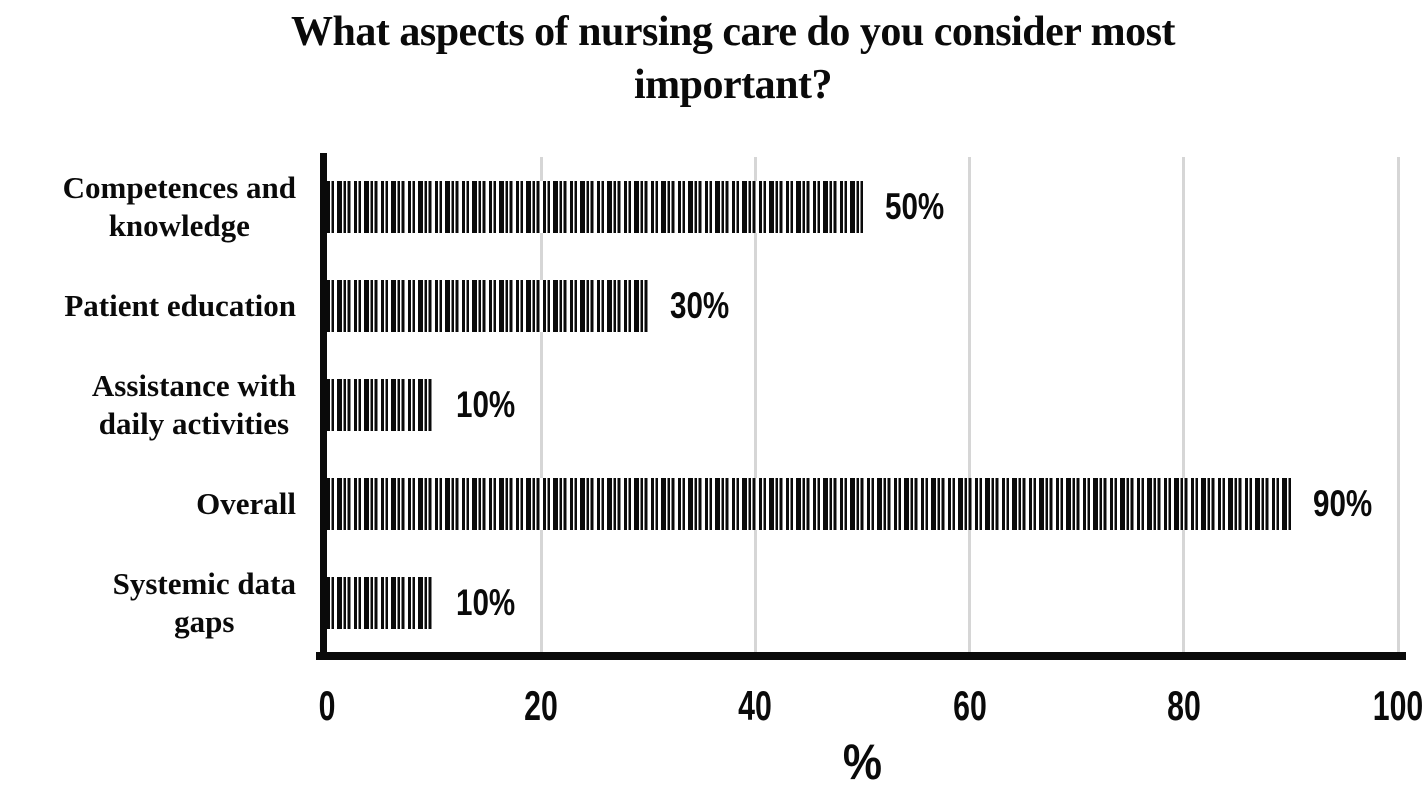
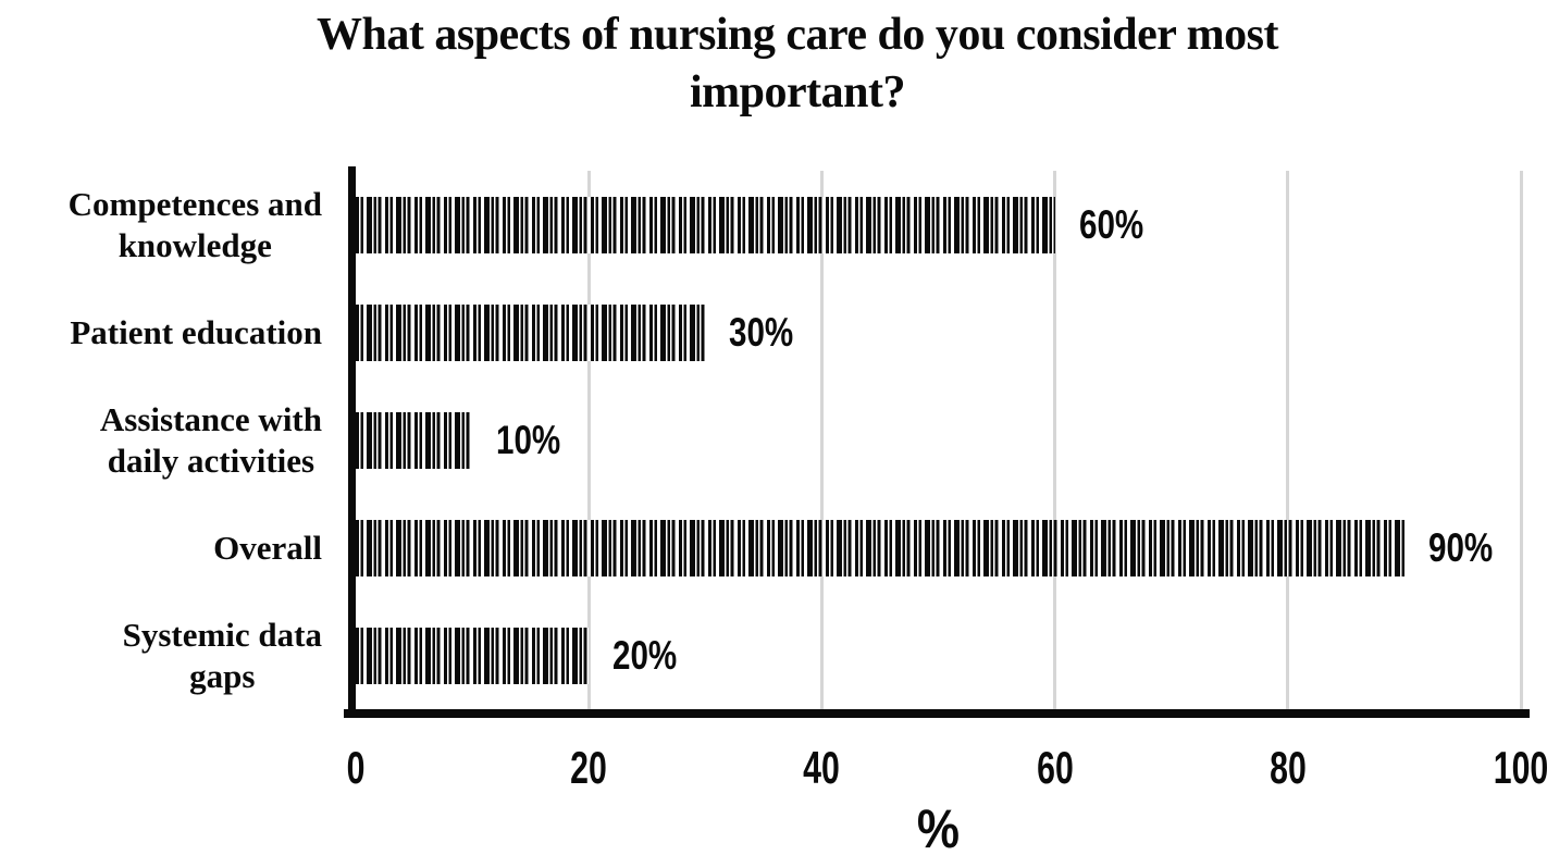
Competences and knowledge: 50% -> 60%
Systemic data gaps: 10% -> 20%
